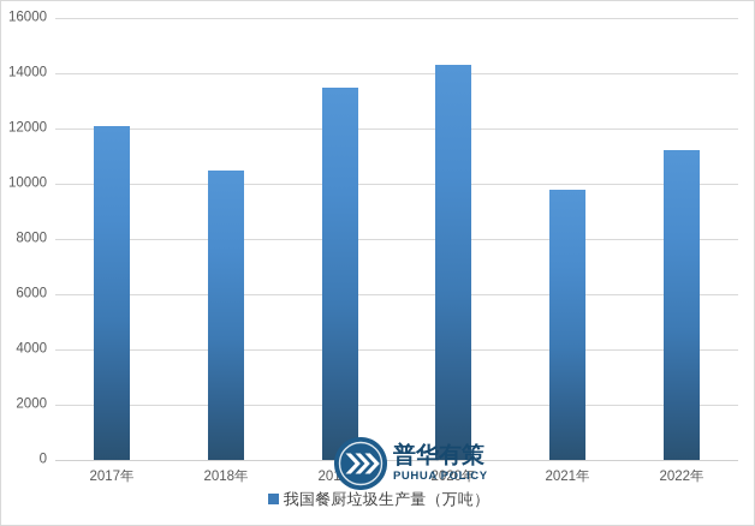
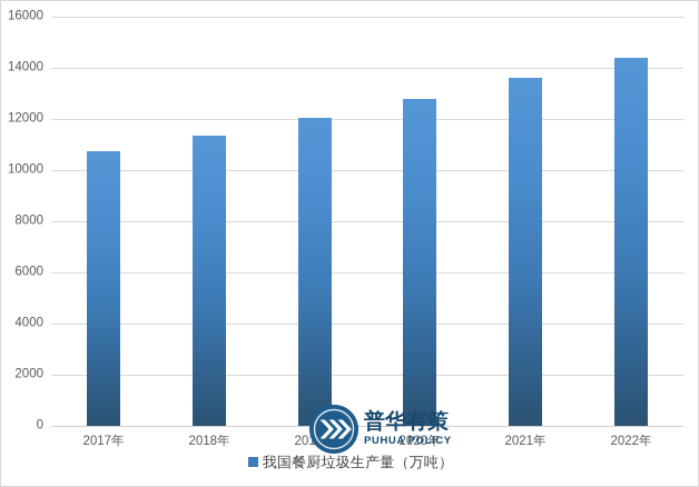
2017年: 12100 -> 10700
2018年: 10500 -> 11300
2019年: 13500 -> 12000
2020年: 14300 -> 12800
2021年: 9800 -> 13600
2022年: 11200 -> 14400
